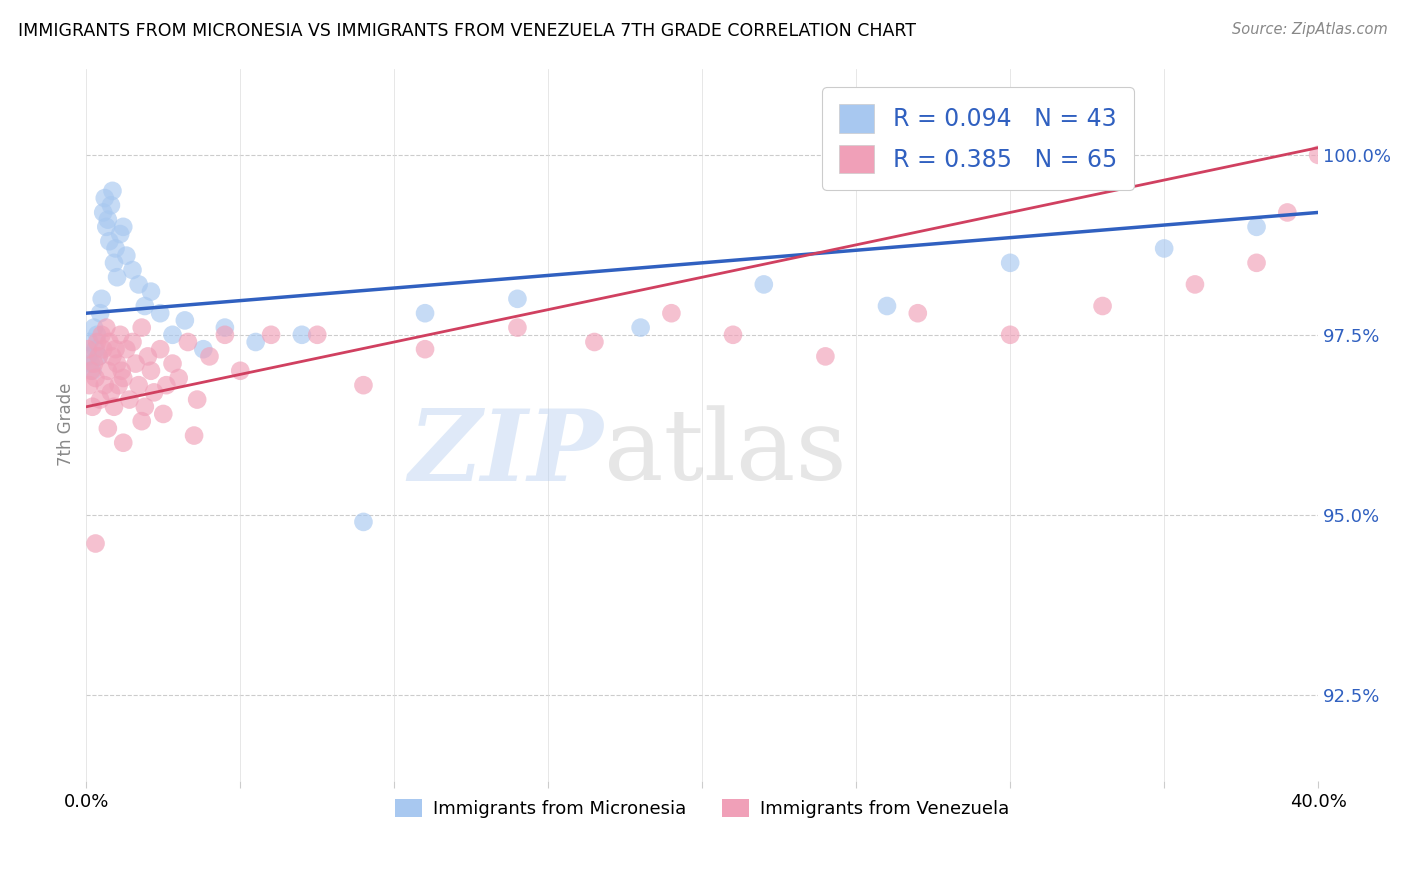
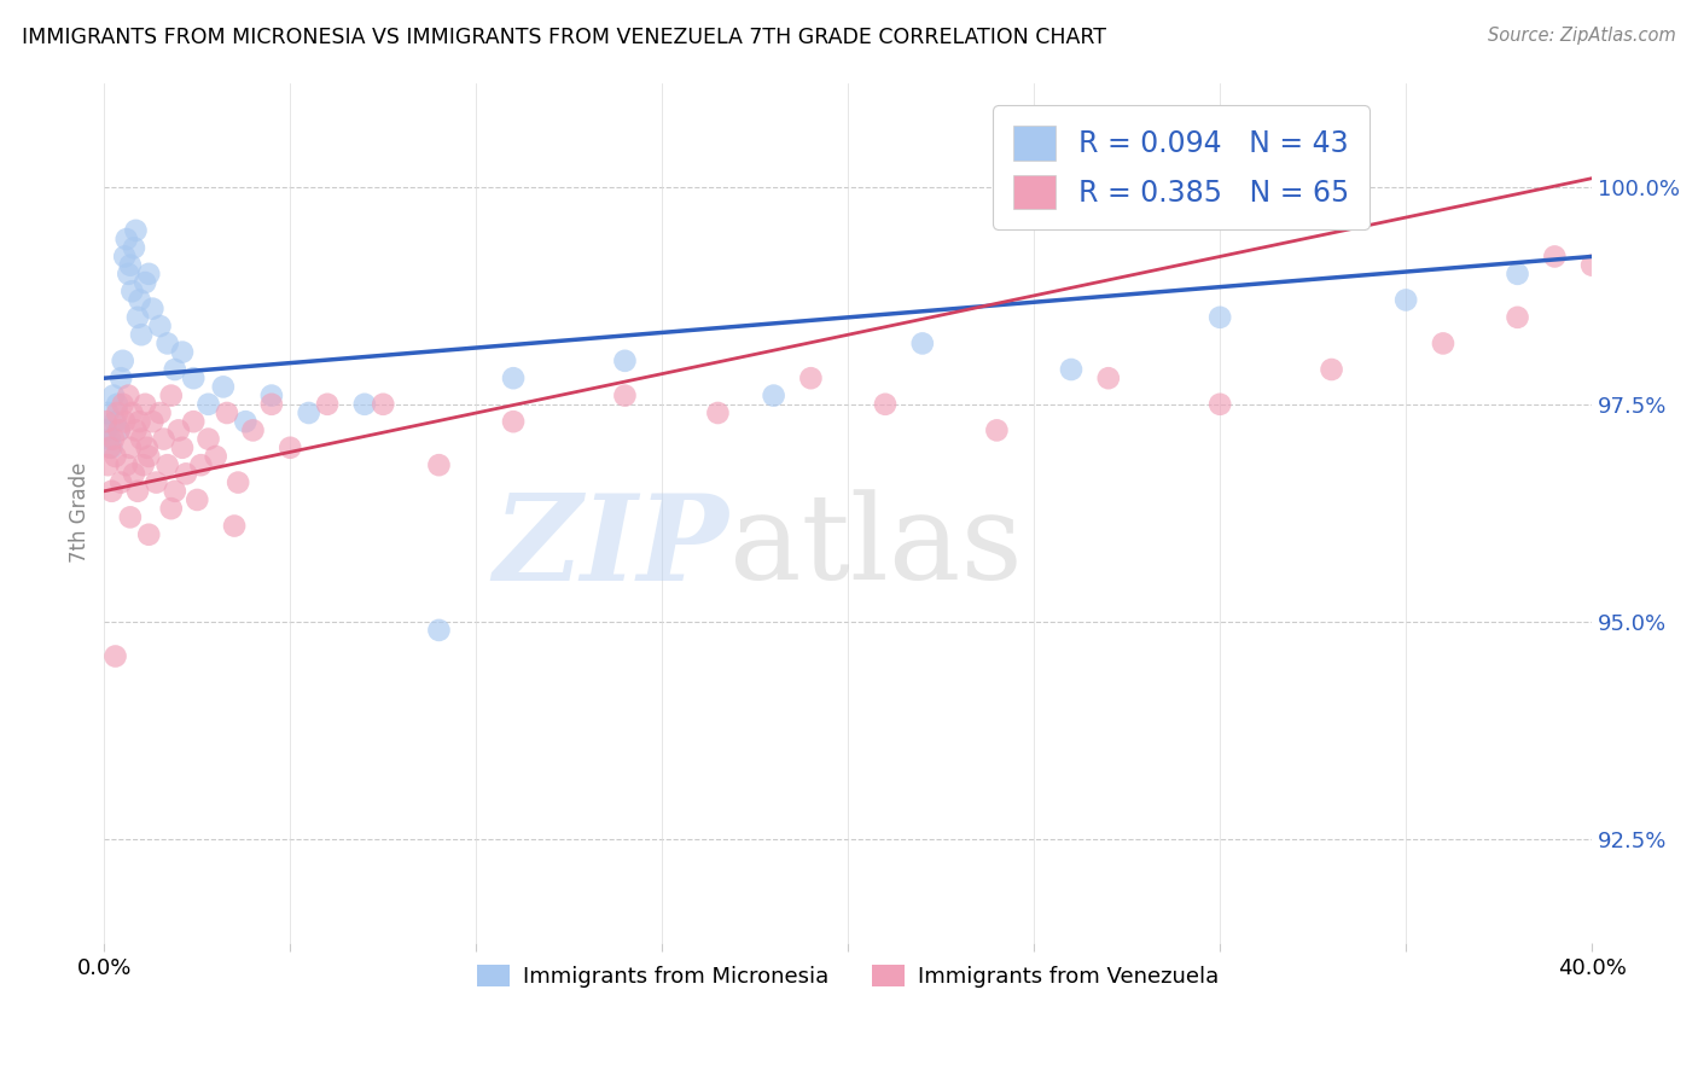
Immigrants from Venezuela/40.0%: 100.0% -> 99.1%
